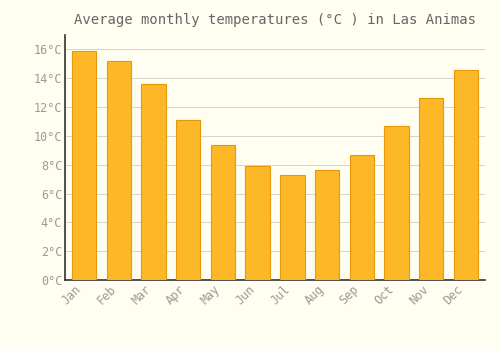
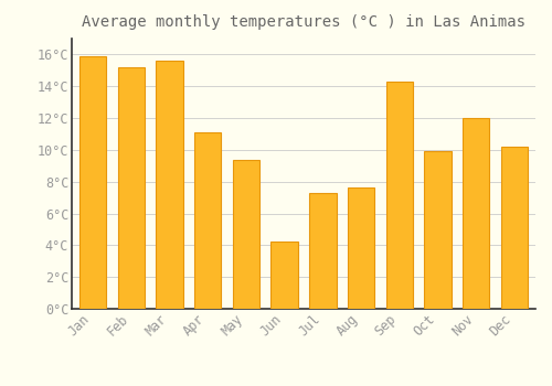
Mar: 13.6°C -> 15.6°C
Jun: 7.9°C -> 4.2°C
Sep: 8.7°C -> 14.3°C
Oct: 10.7°C -> 9.9°C
Nov: 12.6°C -> 12.0°C
Dec: 14.6°C -> 10.2°C
